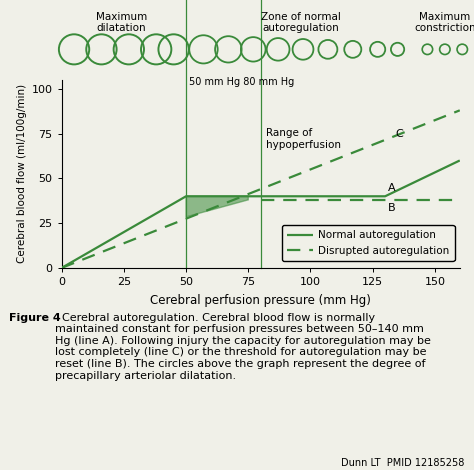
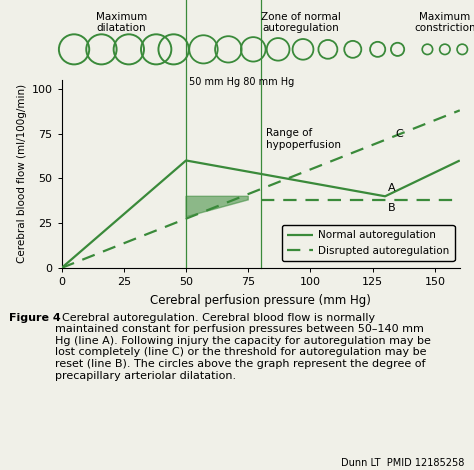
50: 40 -> 60
